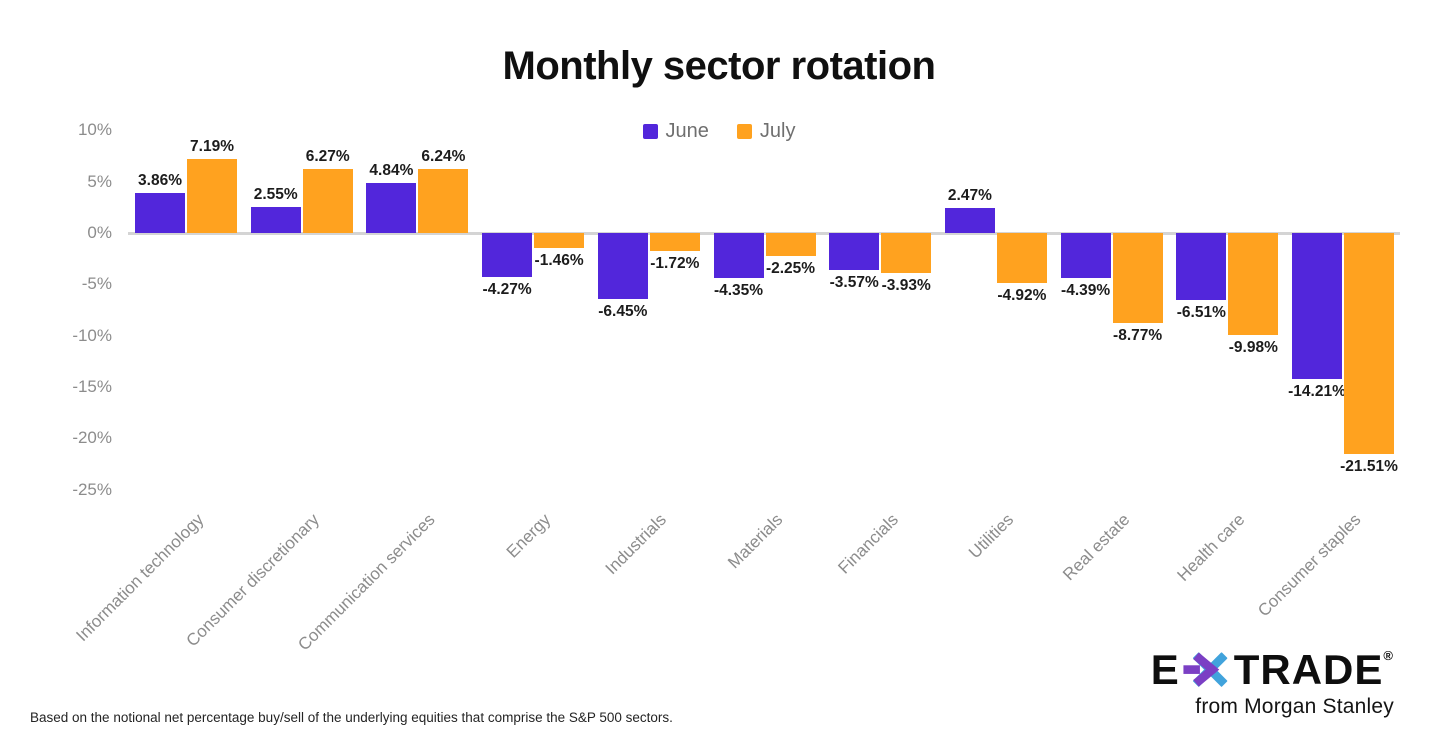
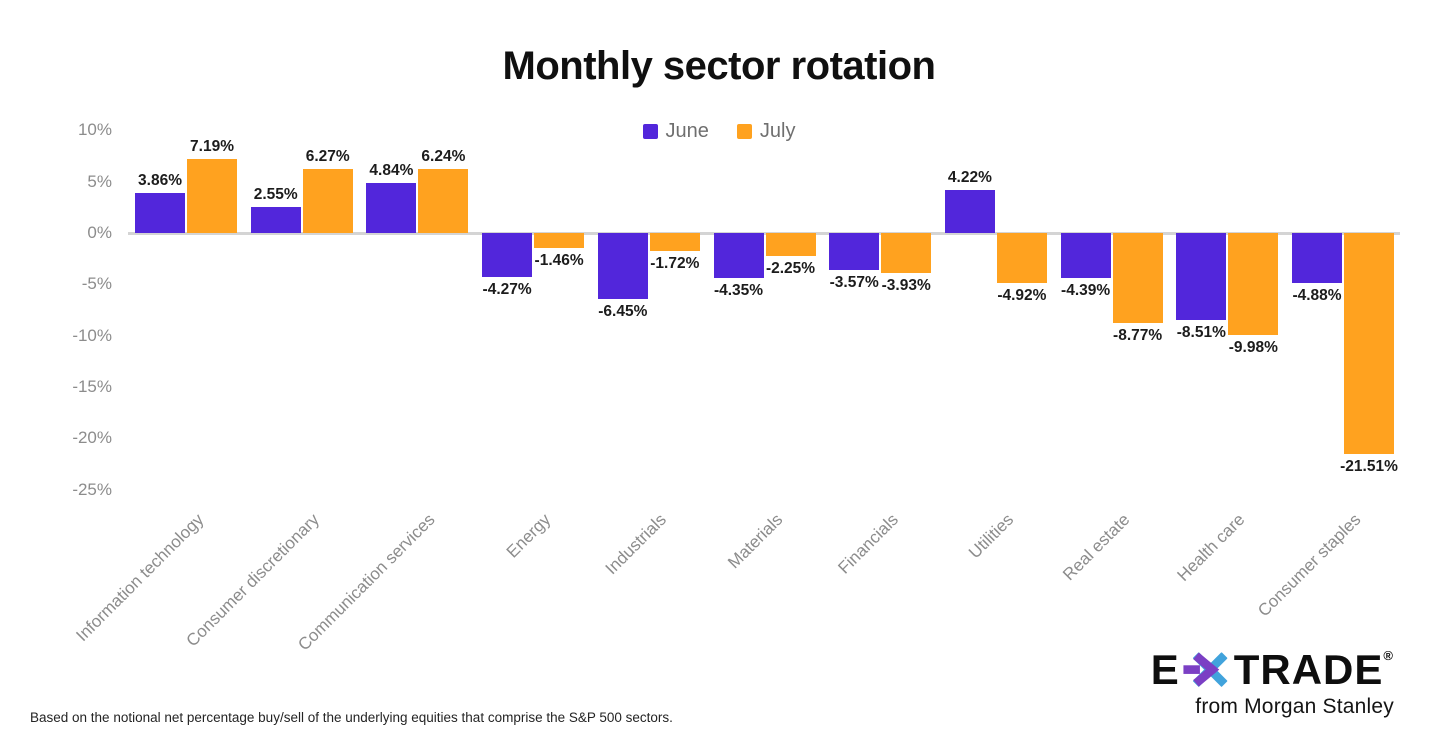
June/Utilities: 2.47% -> 4.22%
June/Health care: -6.51% -> -8.51%
June/Consumer staples: -14.21% -> -4.88%
